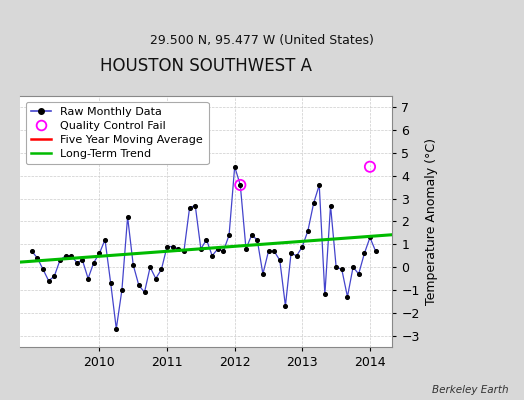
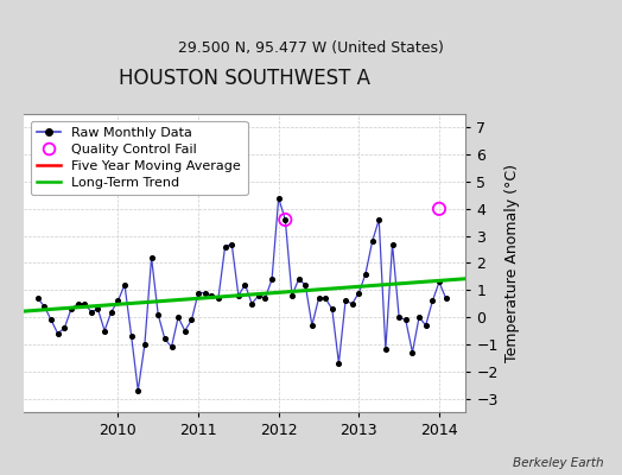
Quality Control Fail/2014: 4.4 -> 4.0
